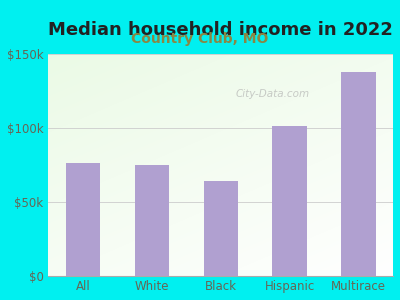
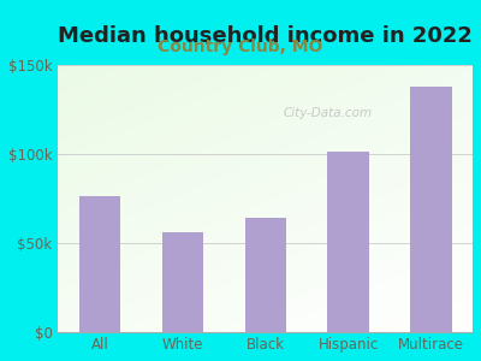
White: $75k -> $56k
